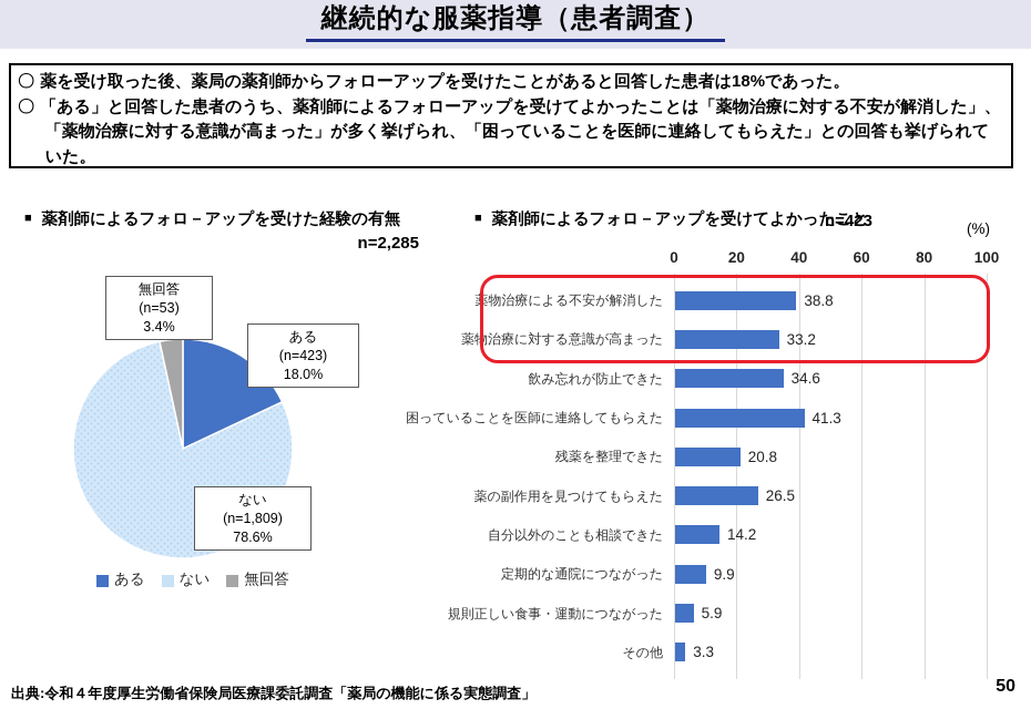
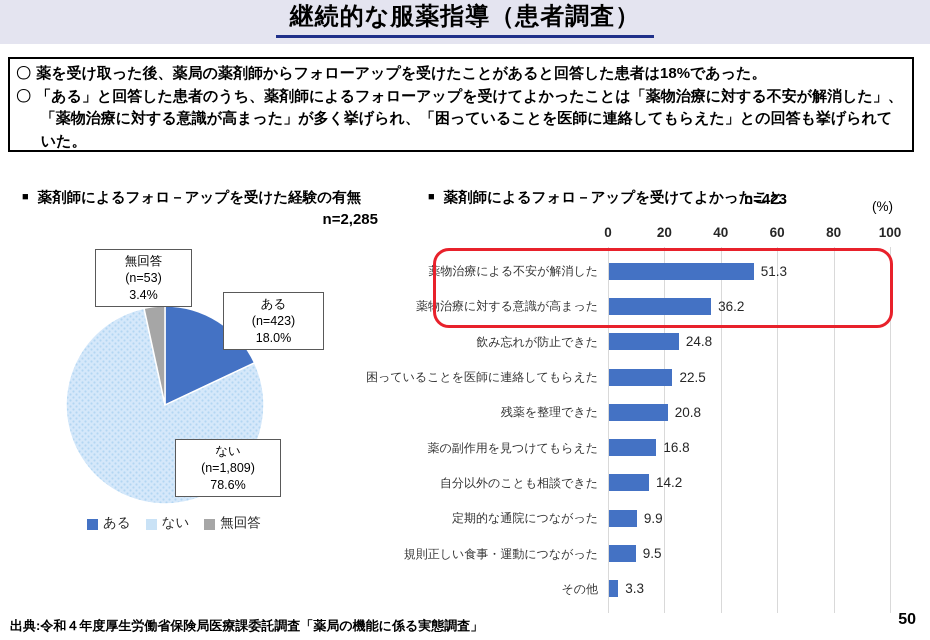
薬剤師によるフォロ－アップを受けてよかったこと/薬物治療による不安が解消した: 38.8 -> 51.3
薬剤師によるフォロ－アップを受けてよかったこと/薬物治療に対する意識が高まった: 33.2 -> 36.2
薬剤師によるフォロ－アップを受けてよかったこと/飲み忘れが防止できた: 34.6 -> 24.8
薬剤師によるフォロ－アップを受けてよかったこと/困っていることを医師に連絡してもらえた: 41.3 -> 22.5
薬剤師によるフォロ－アップを受けてよかったこと/薬の副作用を見つけてもらえた: 26.5 -> 16.8
薬剤師によるフォロ－アップを受けてよかったこと/規則正しい食事・運動につながった: 5.9 -> 9.5
